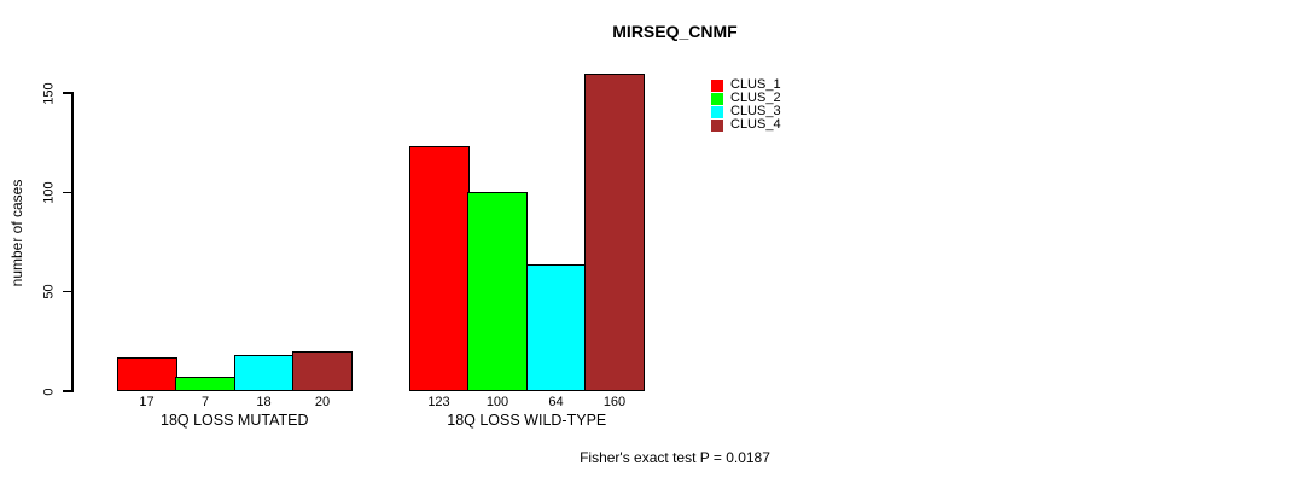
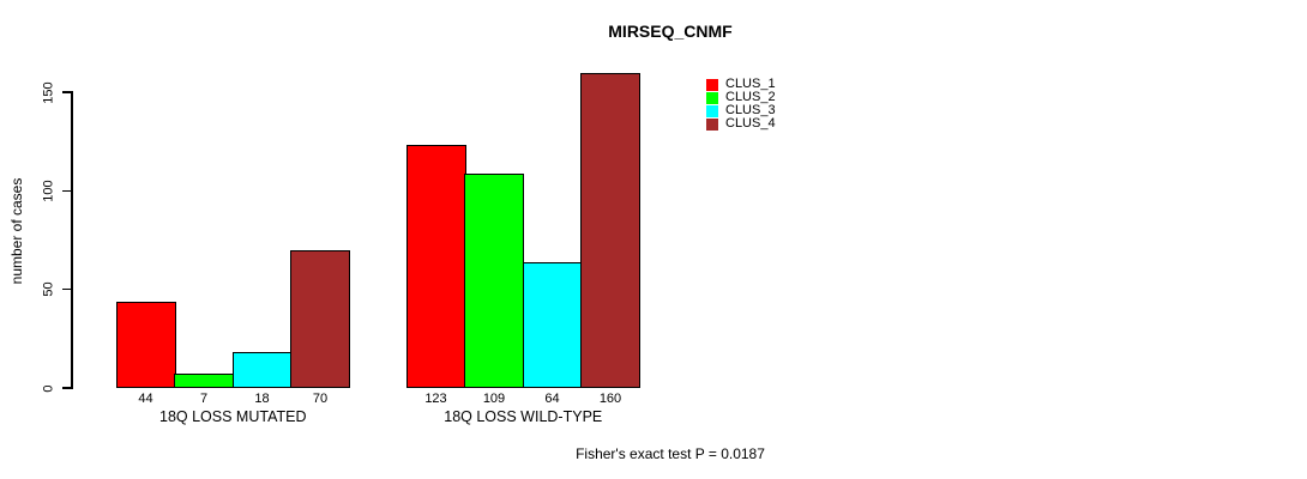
CLUS_1/18Q LOSS MUTATED: 17 -> 44
CLUS_4/18Q LOSS MUTATED: 20 -> 70
CLUS_2/18Q LOSS WILD-TYPE: 100 -> 109
